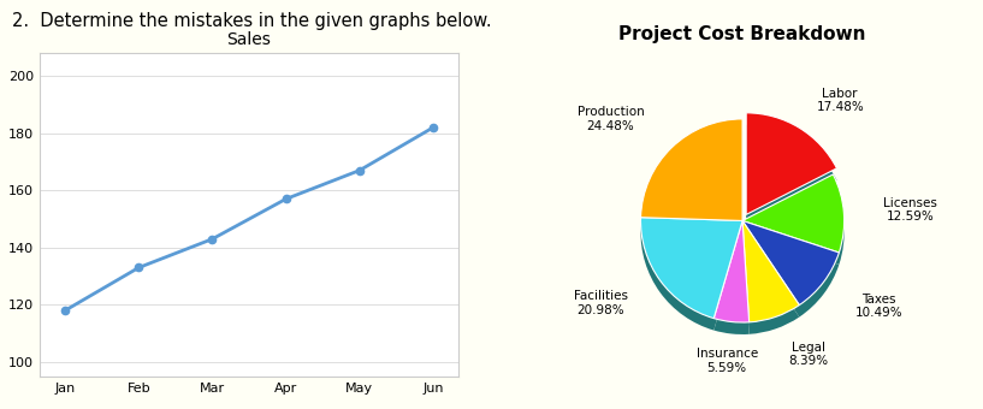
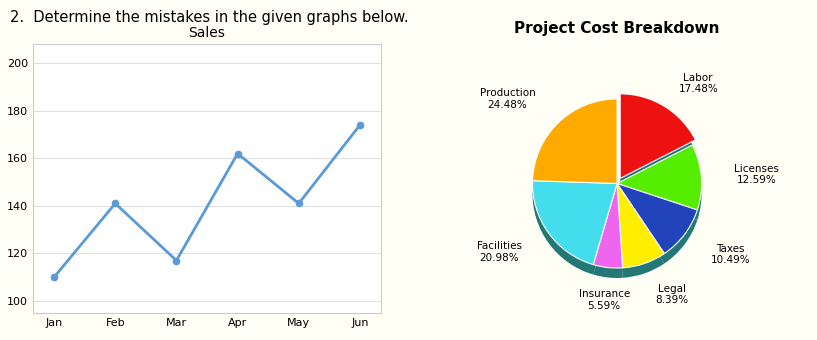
Jan: 118 -> 110
Feb: 133 -> 141
Mar: 143 -> 117
Apr: 157 -> 162
May: 167 -> 141
Jun: 182 -> 174
